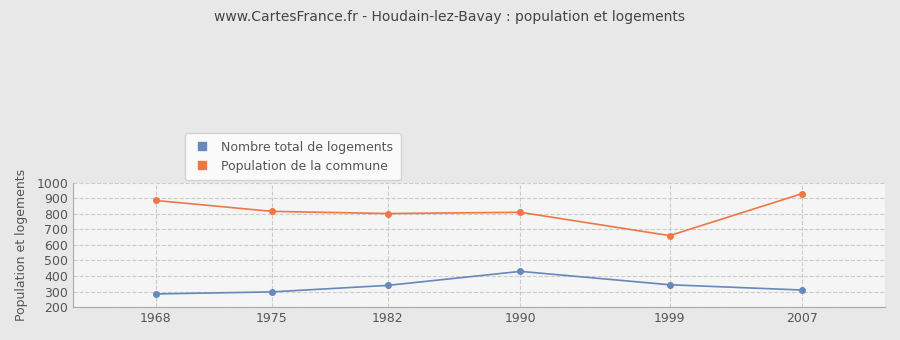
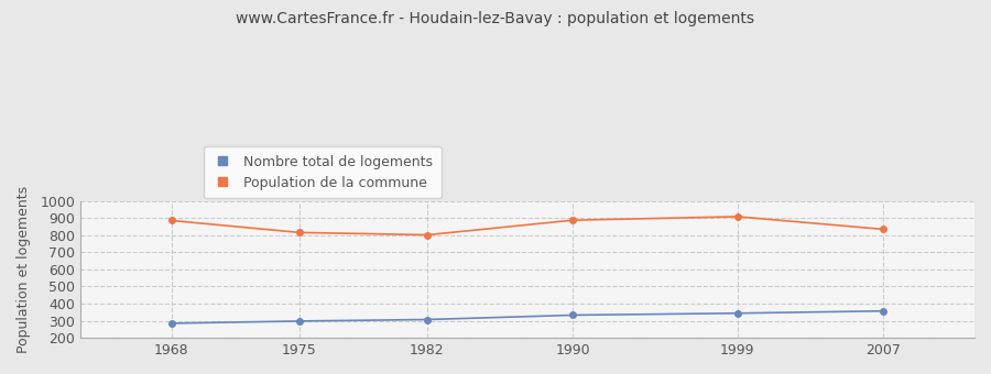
Nombre total de logements/1982: 340 -> 310
Nombre total de logements/1990: 430 -> 330
Population de la commune/1990: 810 -> 890
Population de la commune/1999: 660 -> 910
Nombre total de logements/2007: 310 -> 360
Population de la commune/2007: 930 -> 840
